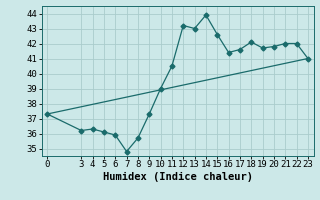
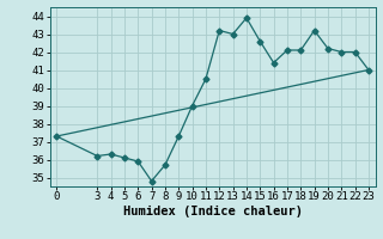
17: 41.6 -> 42.1
19: 41.7 -> 43.2
20: 41.8 -> 42.2
